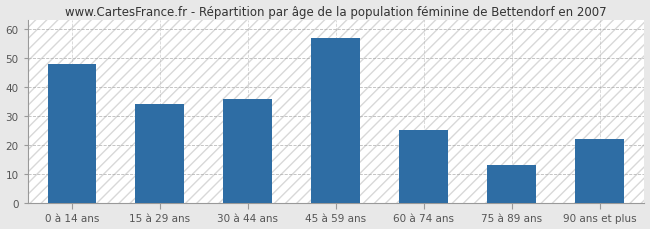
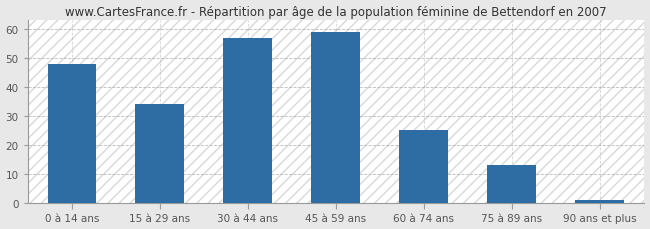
30 à 44 ans: 36 -> 57
45 à 59 ans: 57 -> 59
90 ans et plus: 22 -> 1
